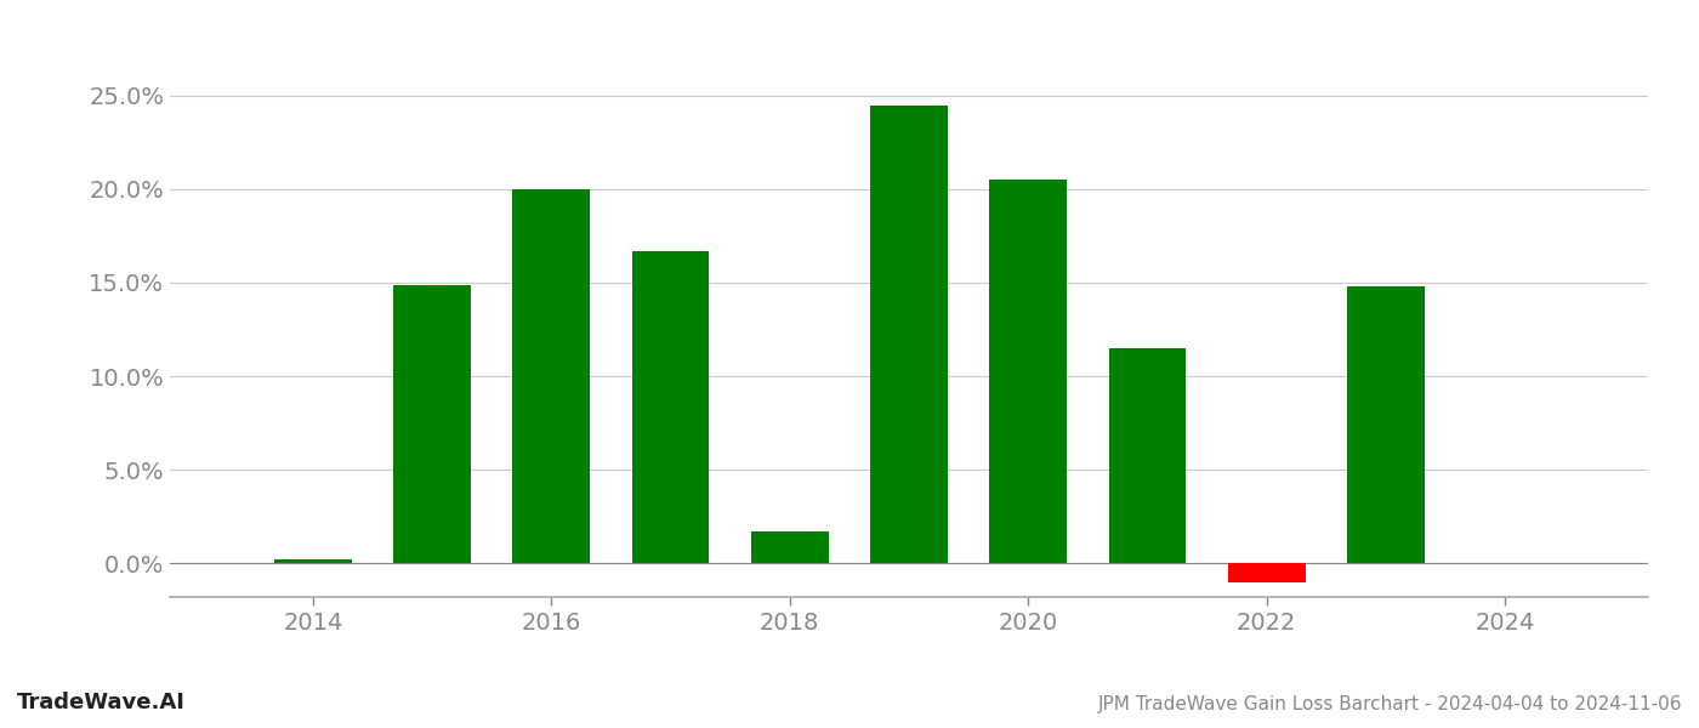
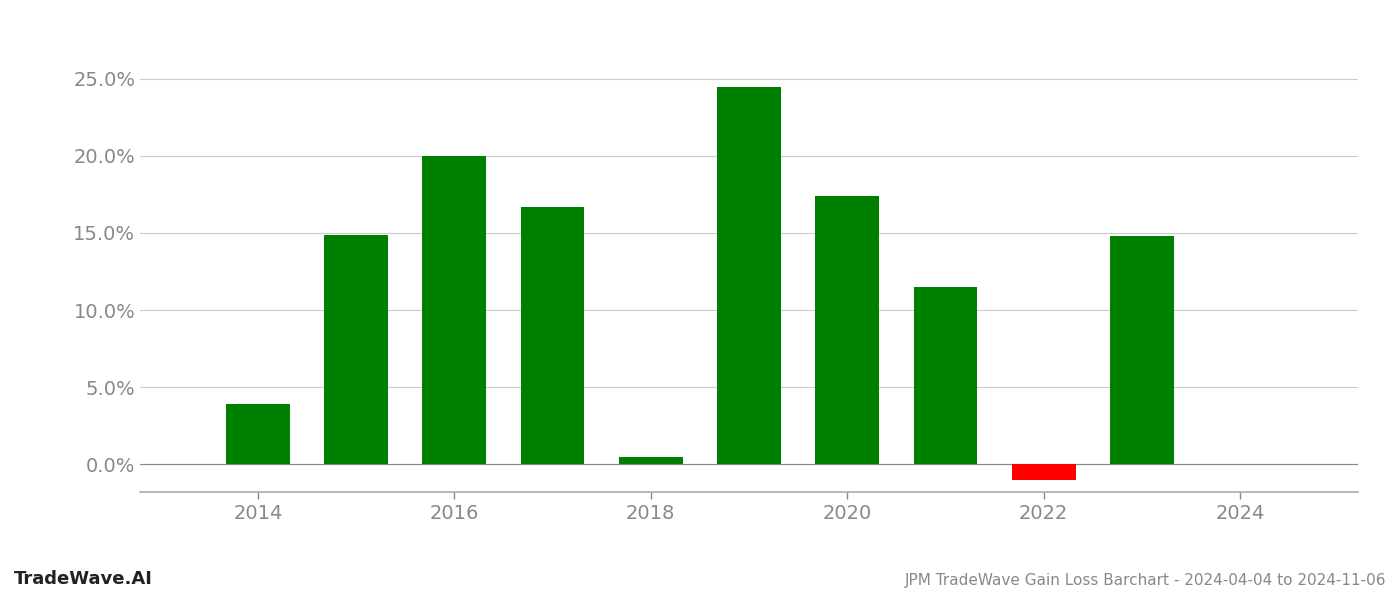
2014: 0.2% -> 3.9%
2018: 1.7% -> 0.5%
2020: 20.5% -> 17.4%
